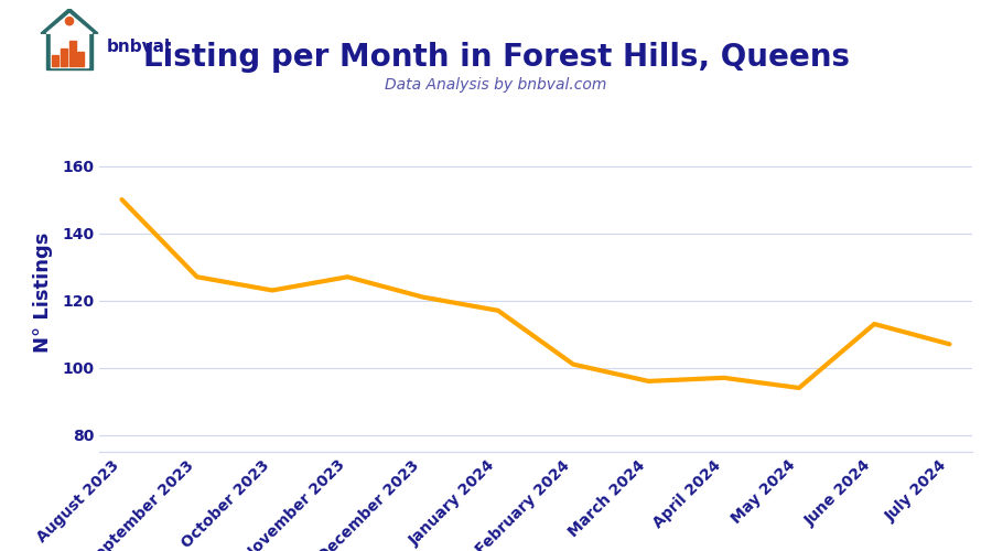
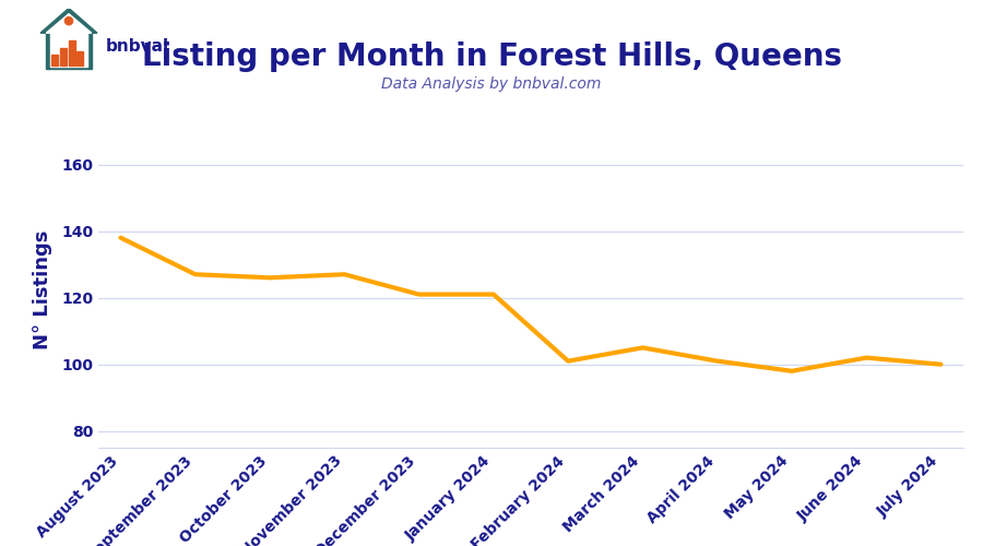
August 2023: 150 -> 138
October 2023: 123 -> 126
January 2024: 117 -> 121
March 2024: 96 -> 105
April 2024: 97 -> 101
May 2024: 94 -> 98
June 2024: 113 -> 102
July 2024: 107 -> 100
